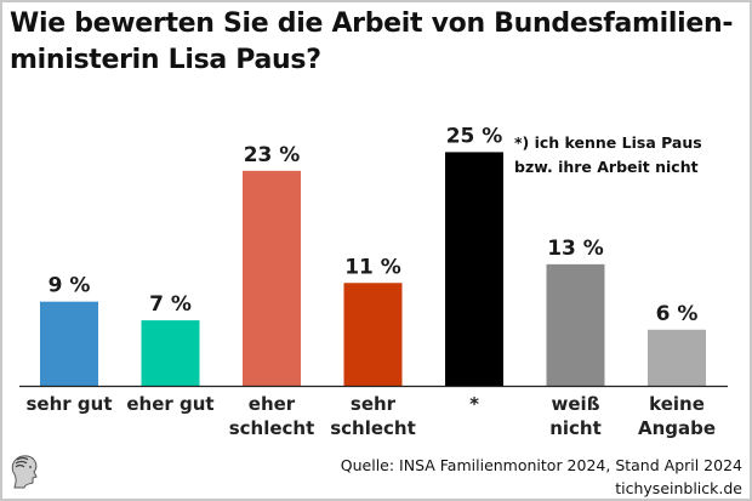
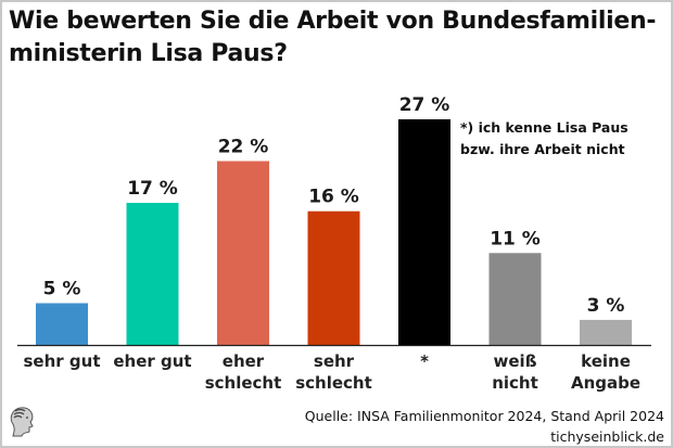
sehr gut: 9 -> 5
eher gut: 7 -> 17
eher schlecht: 23 -> 22
sehr schlecht: 11 -> 16
*: 25 -> 27
weiß nicht: 13 -> 11
keine Angabe: 6 -> 3
